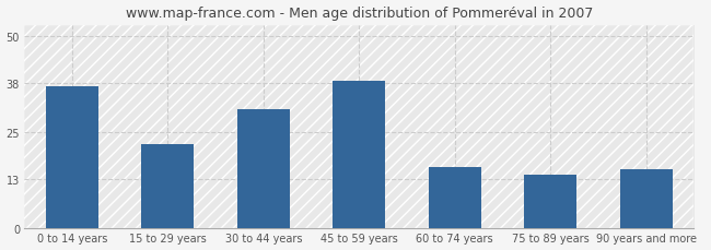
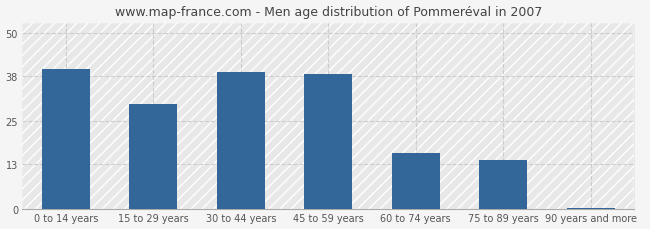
0 to 14 years: 37.0 -> 40.0
15 to 29 years: 22.0 -> 30.0
30 to 44 years: 31.0 -> 39.0
90 years and more: 15.5 -> 0.5
